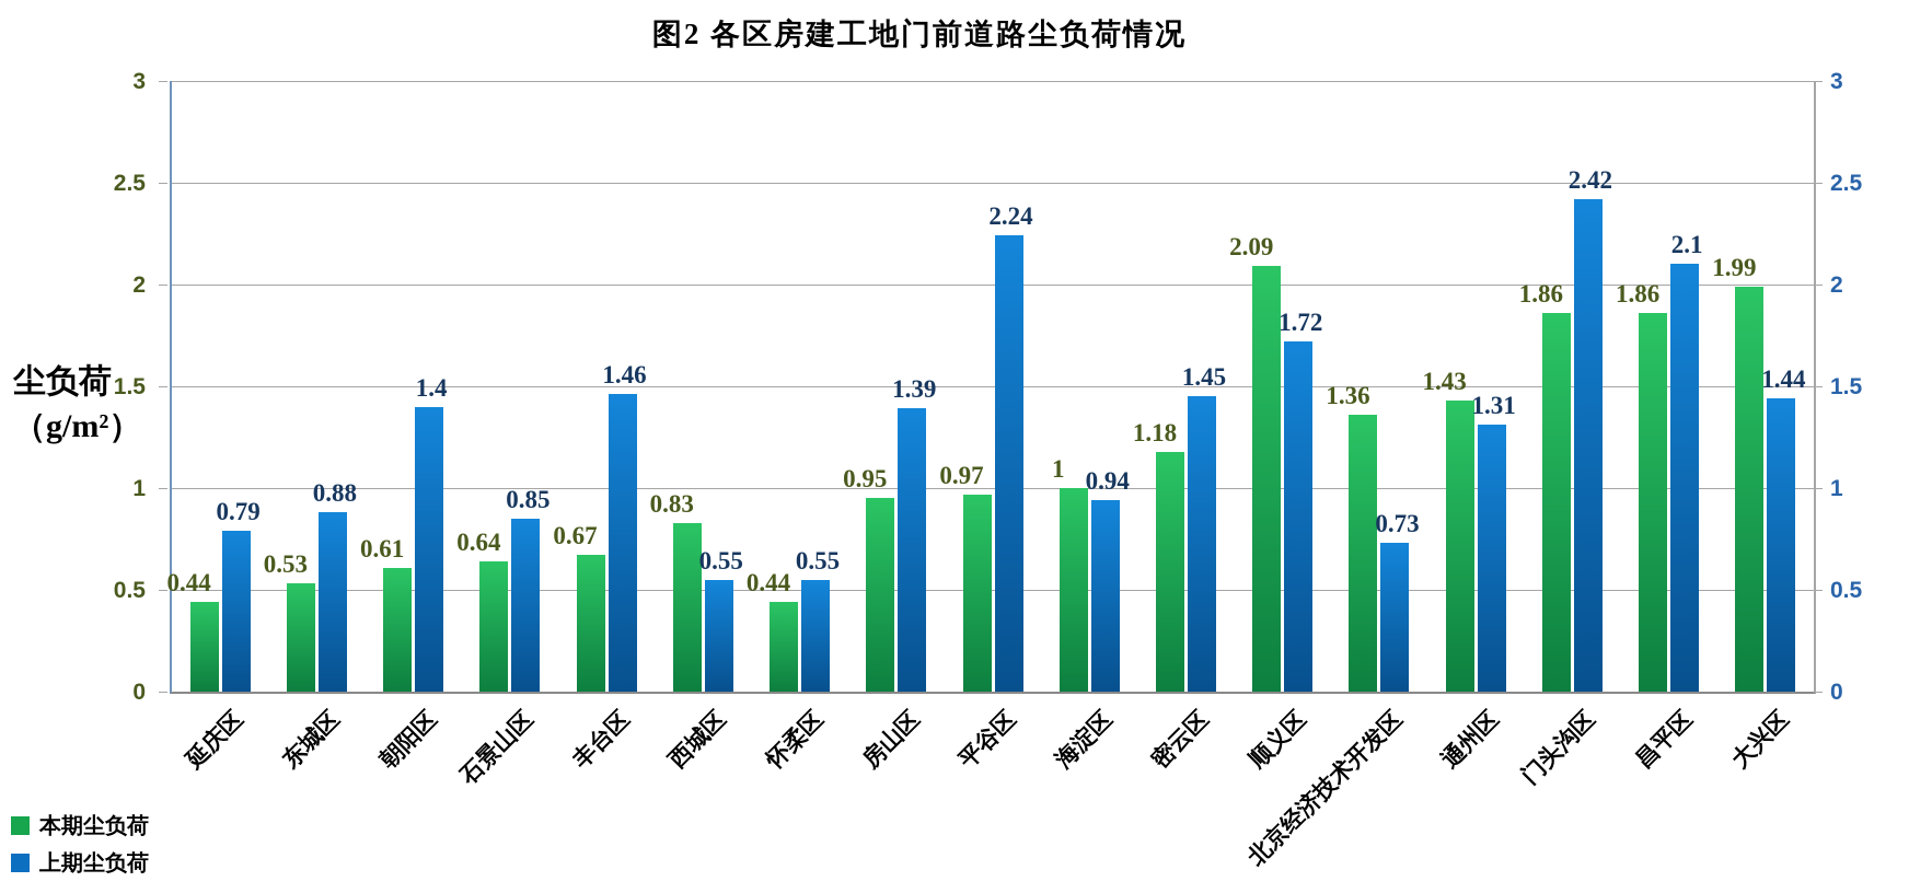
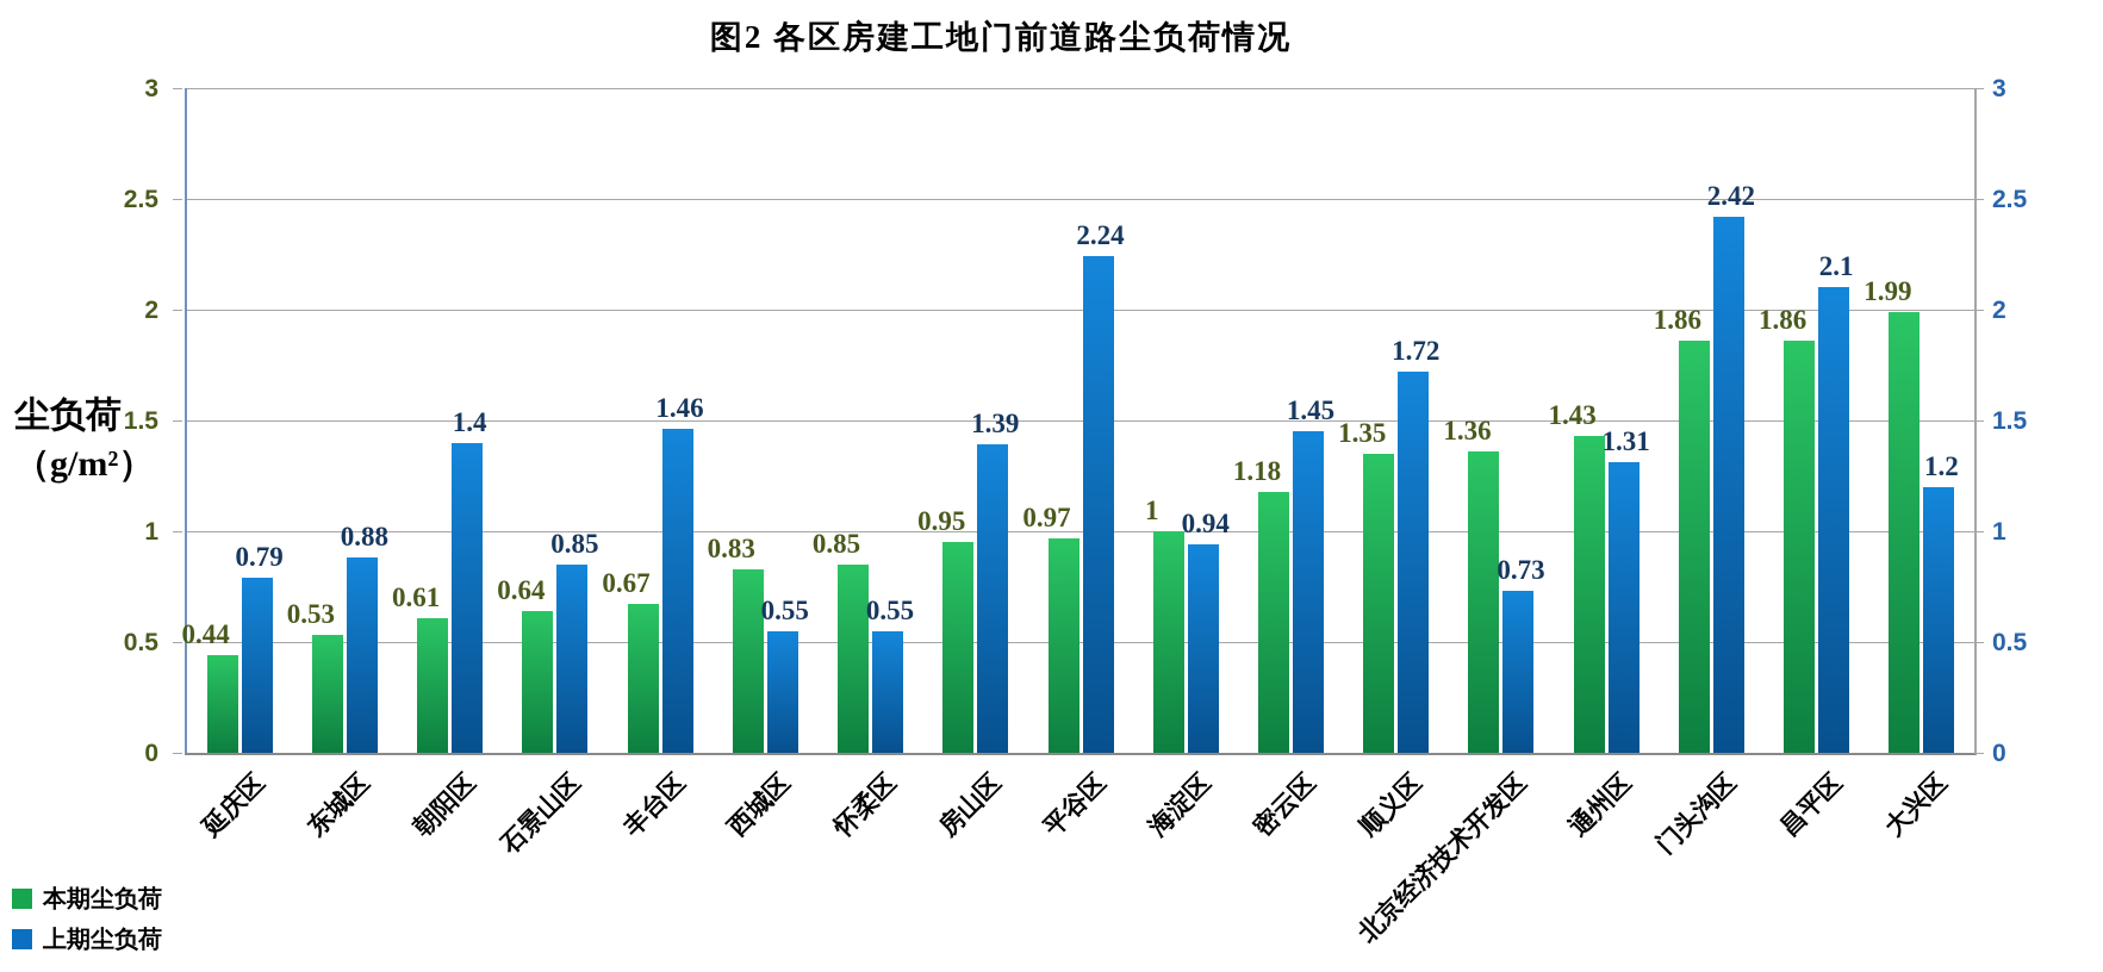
本期尘负荷/怀柔区: 0.44 -> 0.85
本期尘负荷/顺义区: 2.09 -> 1.35
上期尘负荷/大兴区: 1.44 -> 1.2
